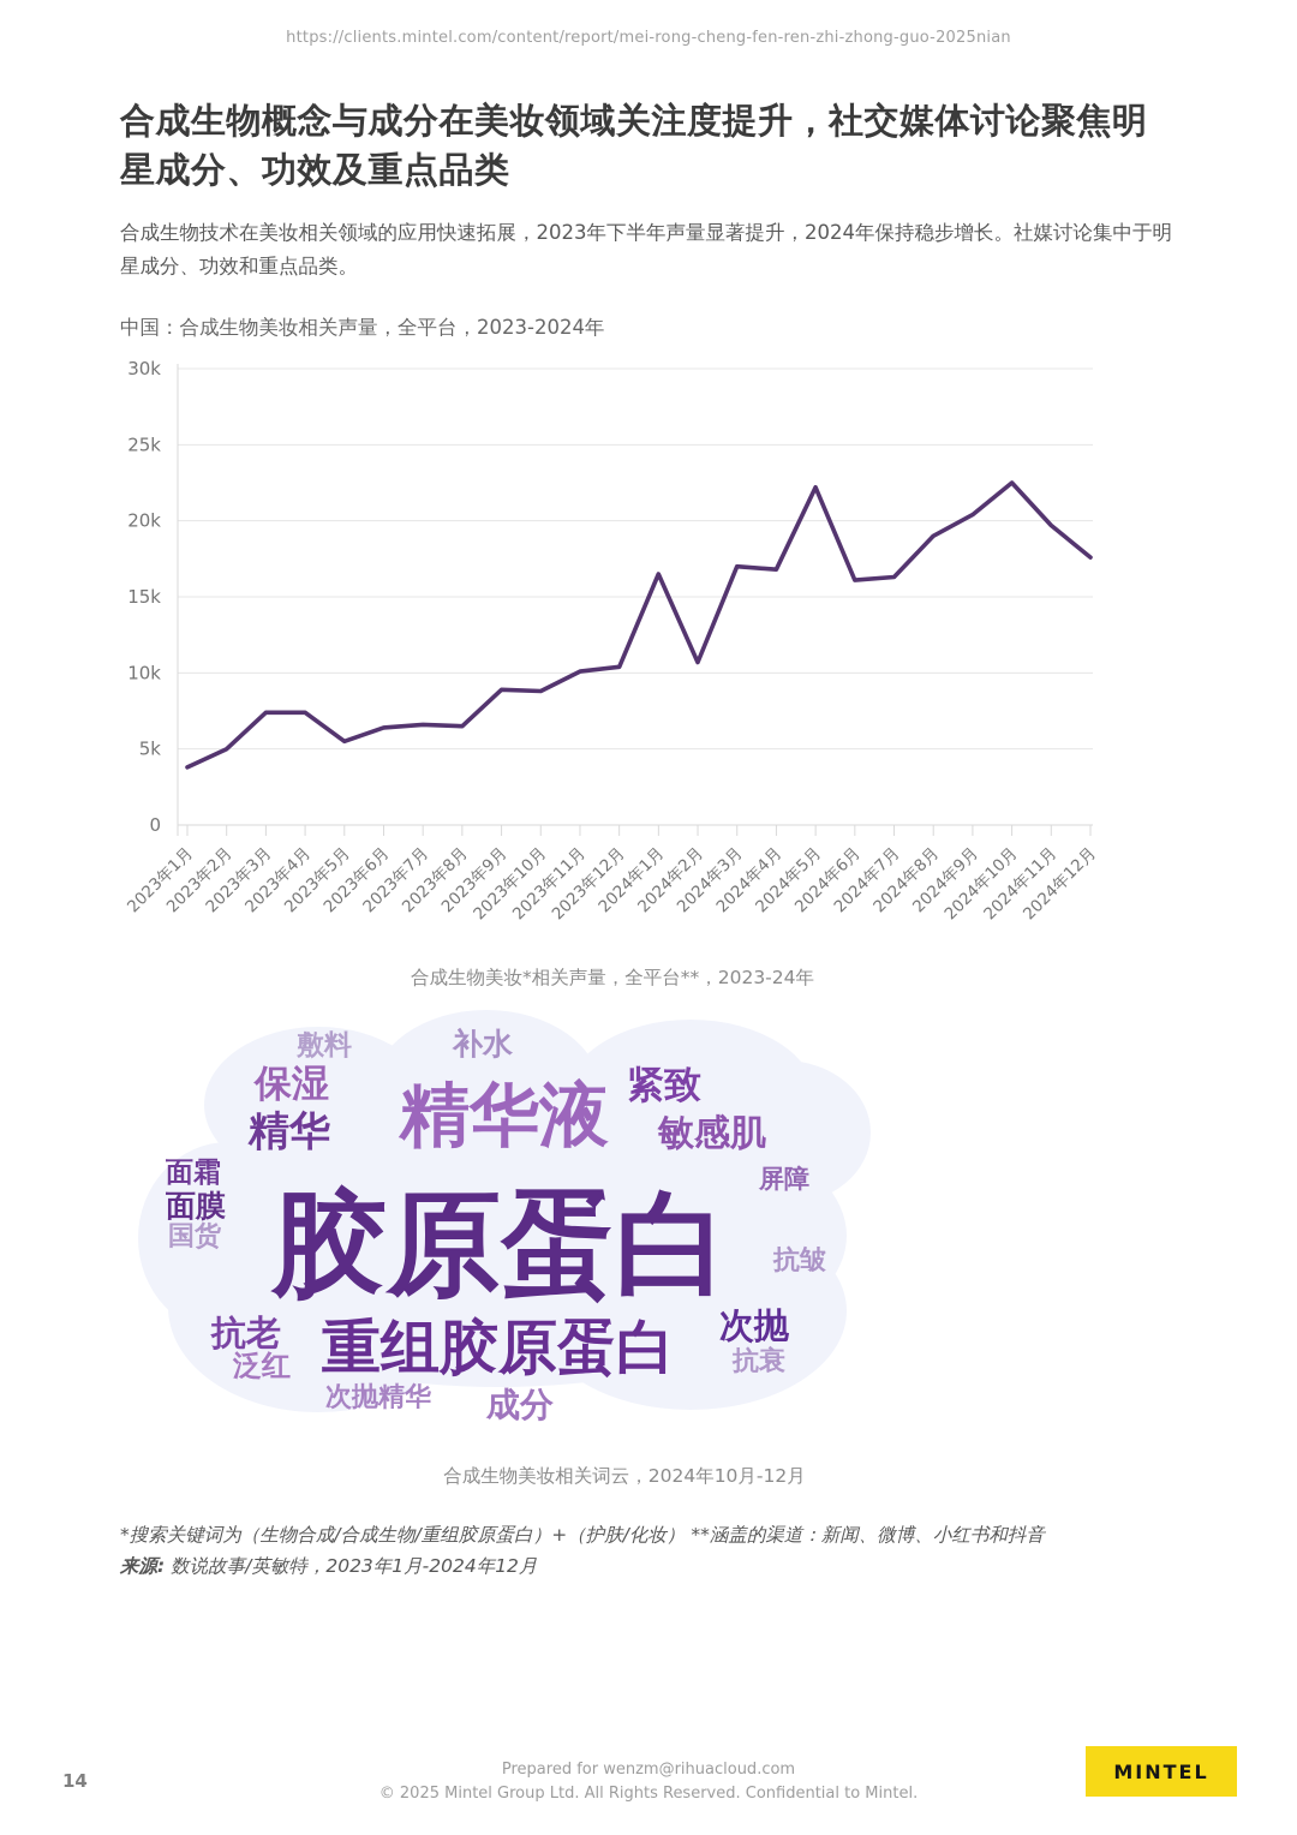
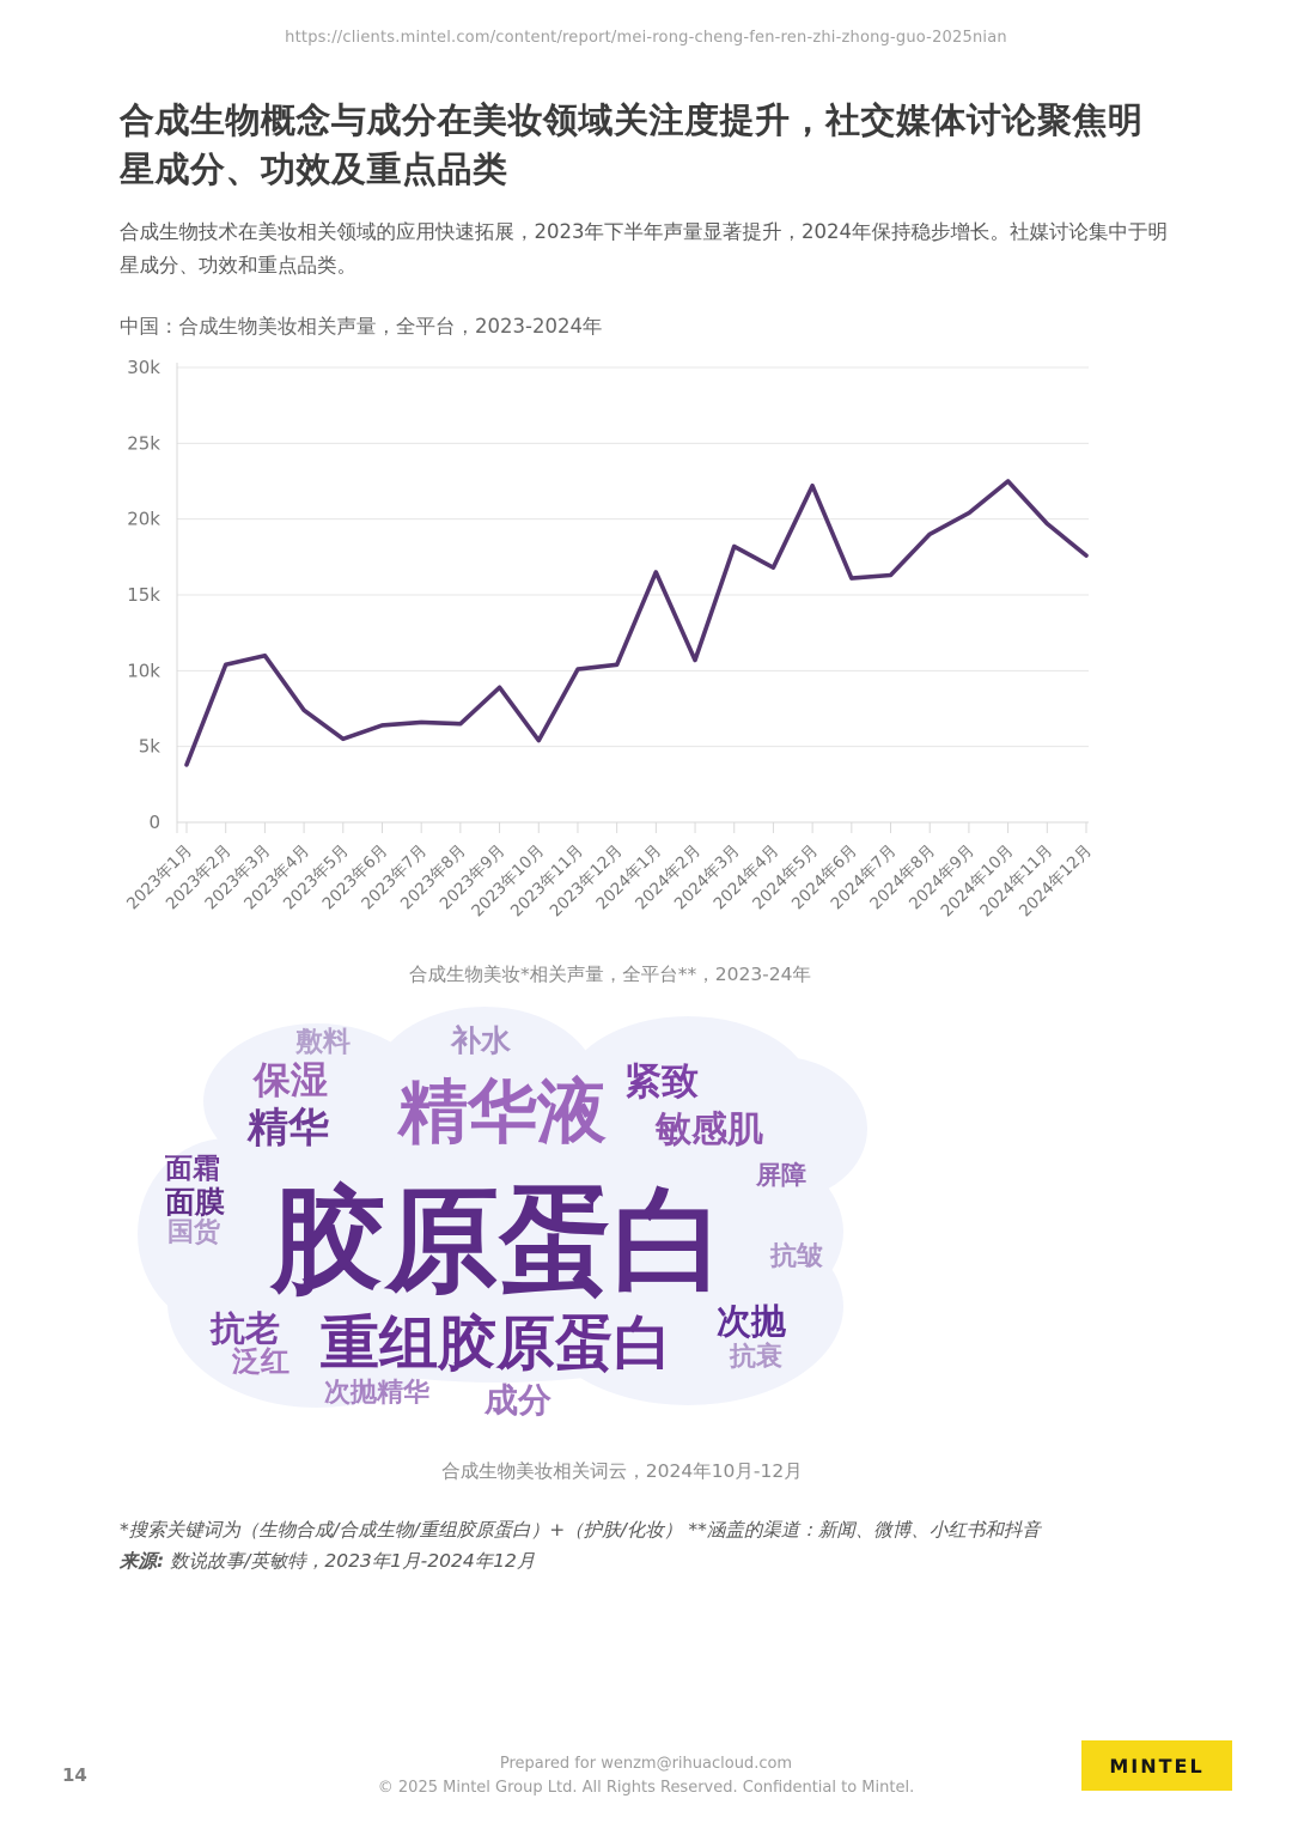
2023年2月: 5.0k -> 10.4k
2023年3月: 7.4k -> 11.0k
2023年10月: 8.8k -> 5.4k
2024年3月: 17.0k -> 18.2k
